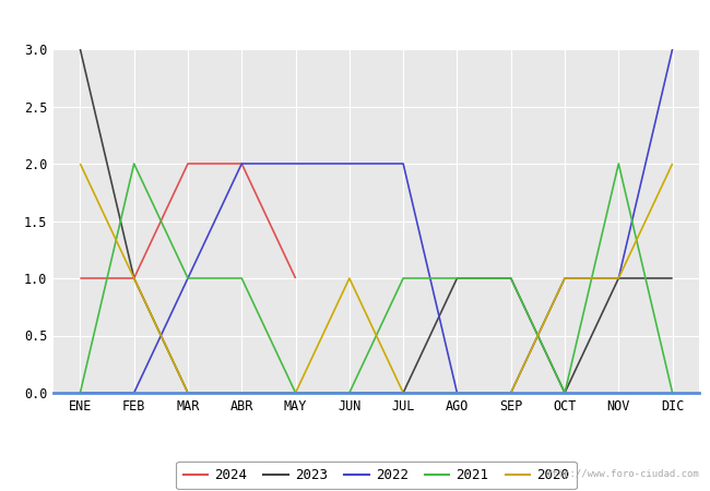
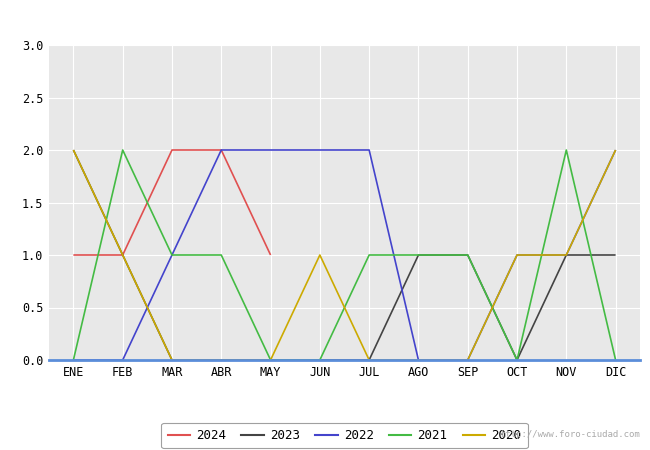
2023/ENE: 3 -> 2
2022/DIC: 3 -> 2
